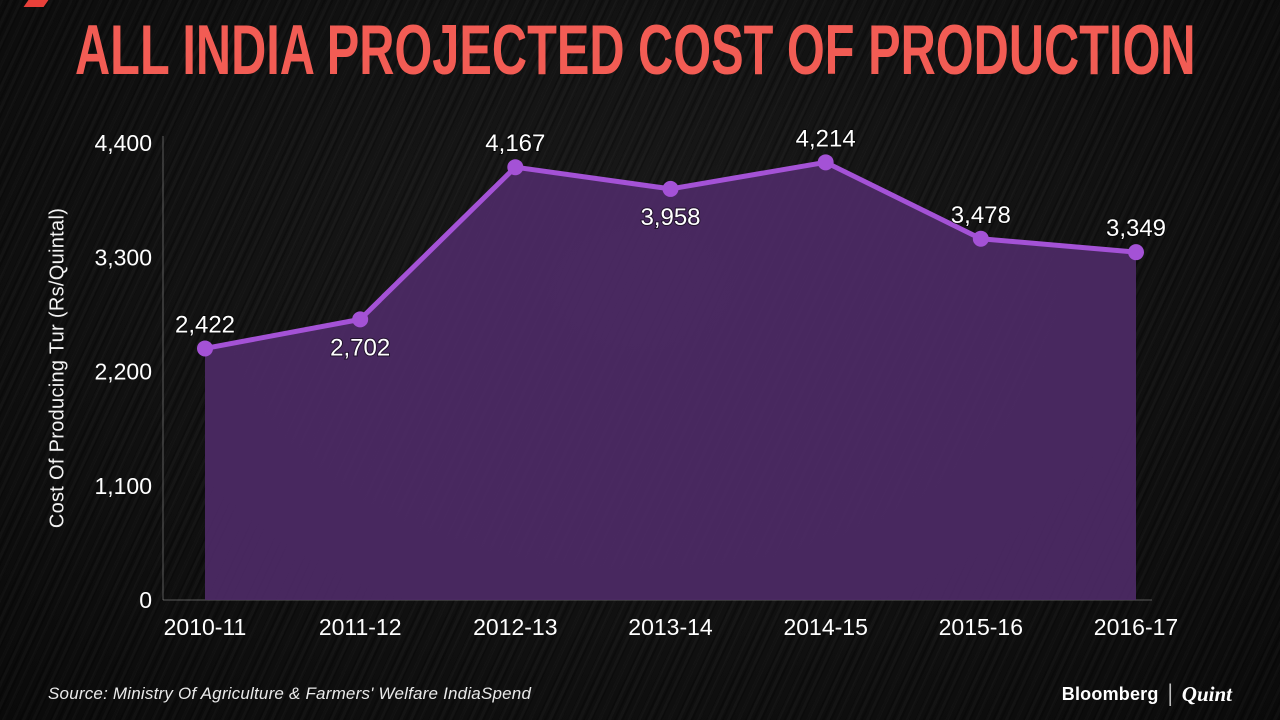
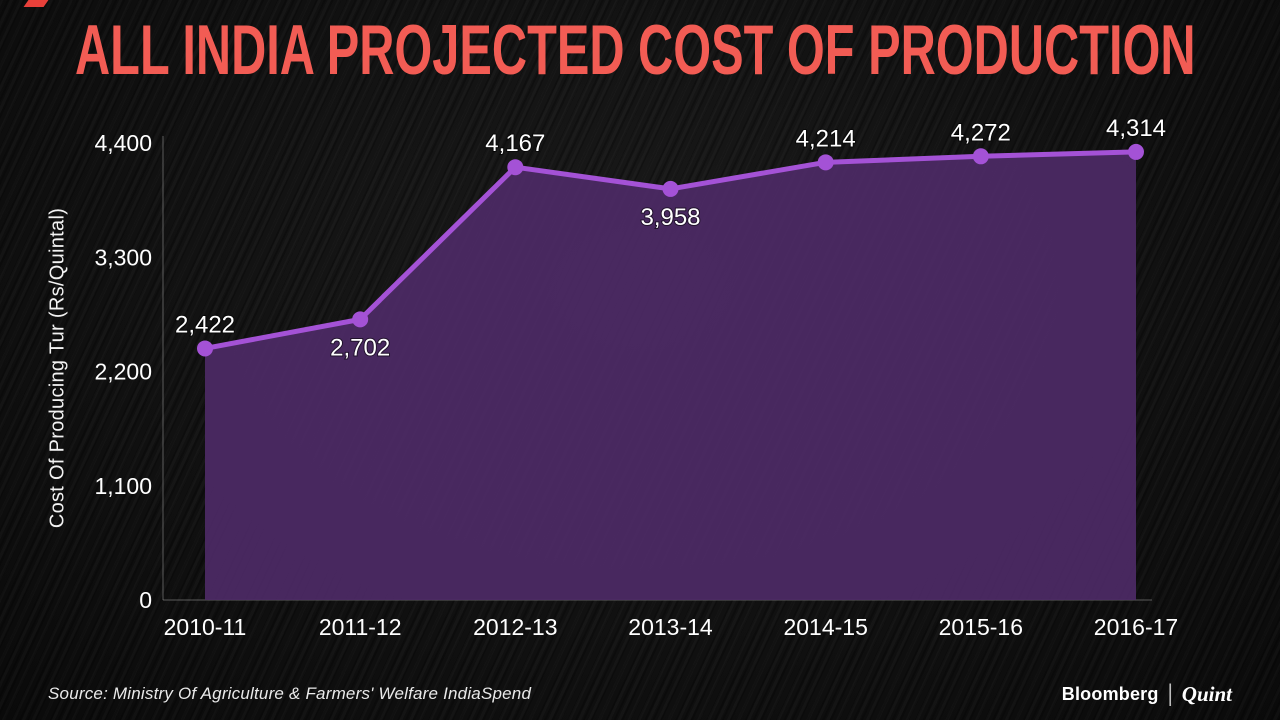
2015-16: 3,478 -> 4,272
2016-17: 3,349 -> 4,314
